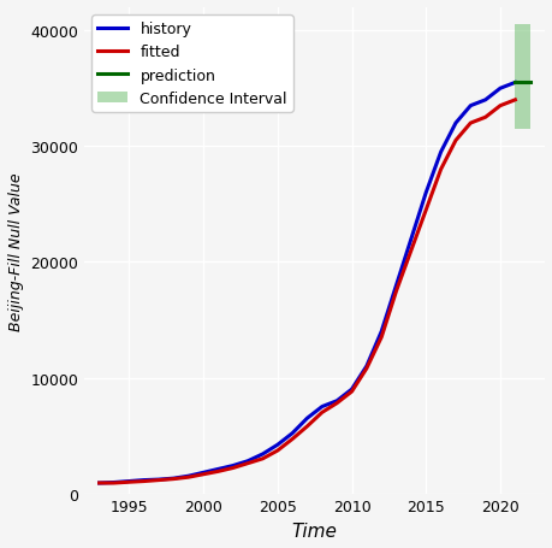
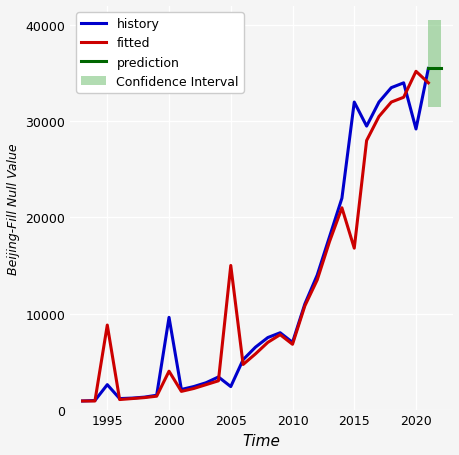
history/1995: 1000 -> 2600
fitted/1995: 1000 -> 8800
history/2000: 1800 -> 9600
fitted/2000: 1600 -> 4000
history/2005: 4200 -> 2400
fitted/2005: 3700 -> 15000
history/2010: 9000 -> 7000
fitted/2010: 8800 -> 6800
history/2015: 26000 -> 32000
fitted/2015: 24500 -> 16800
history/2020: 35000 -> 29200
fitted/2020: 33500 -> 35200
